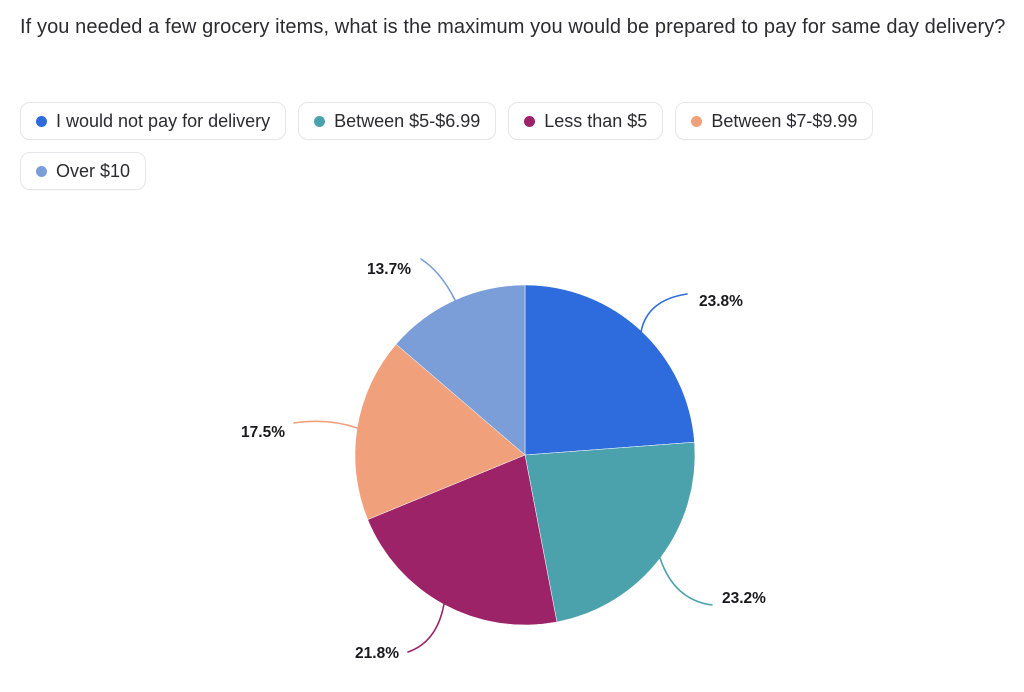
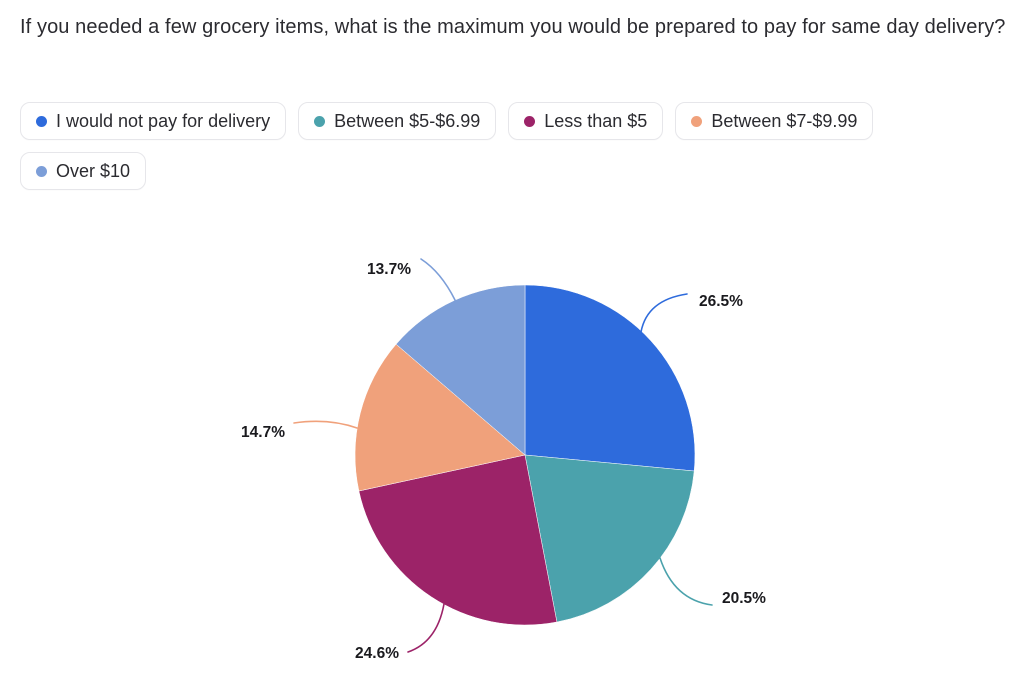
I would not pay for delivery: 23.8% -> 26.5%
Between $5-$6.99: 23.2% -> 20.5%
Less than $5: 21.8% -> 24.6%
Between $7-$9.99: 17.5% -> 14.7%
